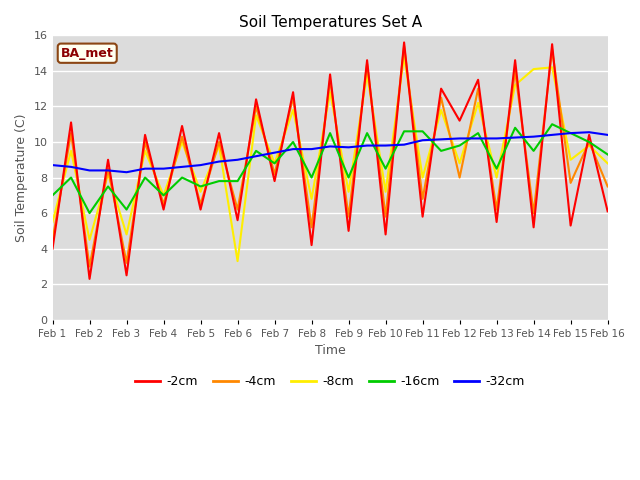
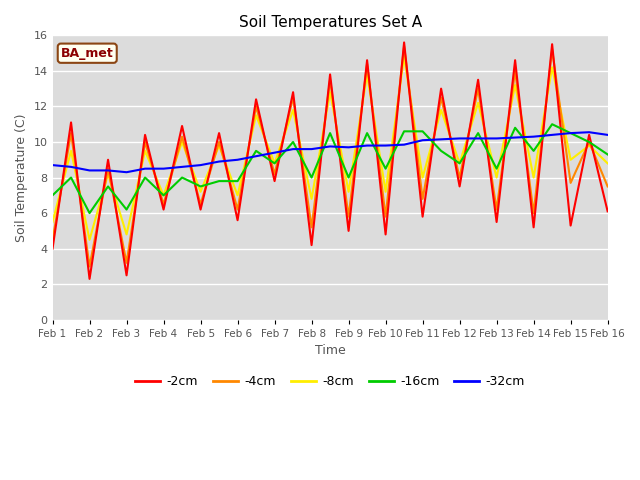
-8cm/Feb 6: 3.3 -> 7.0
-2cm/Feb 12: 11.2 -> 7.5
-16cm/Feb 12: 9.8 -> 8.8
-8cm/Feb 14: 14.1 -> 8.0
